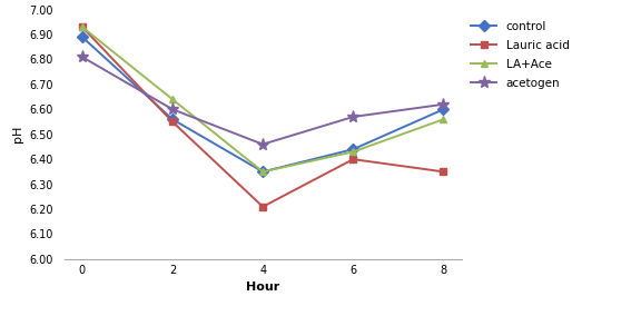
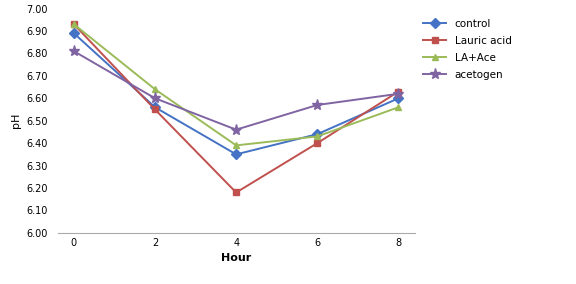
Lauric acid/4: 6.21 -> 6.18
LA+Ace/4: 6.35 -> 6.39
Lauric acid/8: 6.35 -> 6.63
